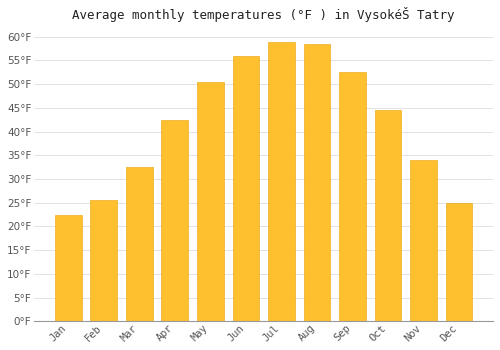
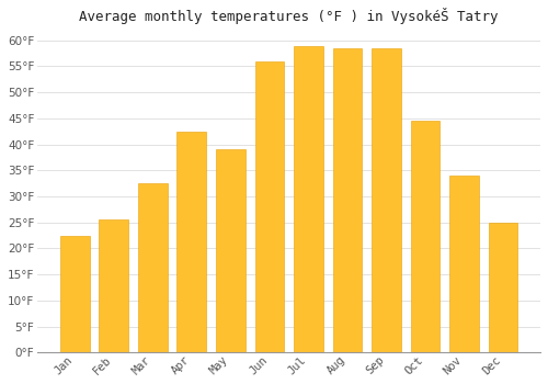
May: 50.5°F -> 39.0°F
Sep: 52.5°F -> 58.5°F
